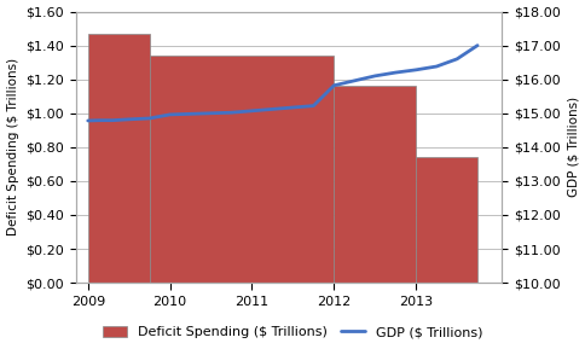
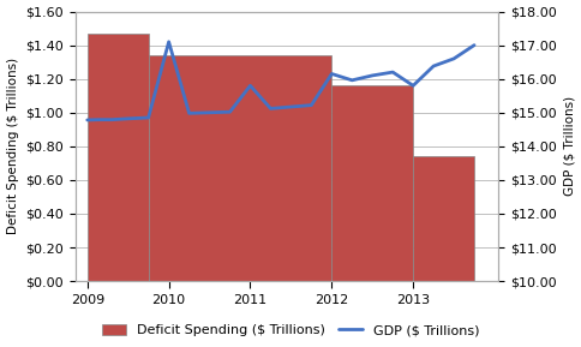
GDP ($ Trillions)/2010: $14.96 -> $17.10
GDP ($ Trillions)/2011: $15.07 -> $15.80
GDP ($ Trillions)/2012: $15.82 -> $16.15
GDP ($ Trillions)/2013: $16.28 -> $15.80
